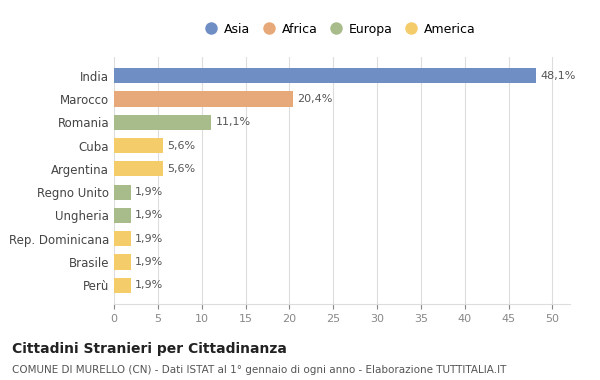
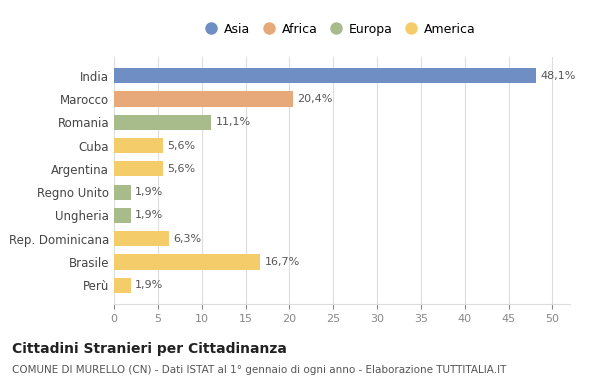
Rep. Dominicana: 1,9% -> 6,3%
Brasile: 1,9% -> 16,7%
